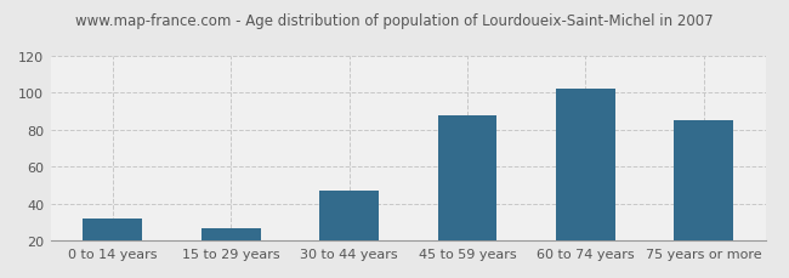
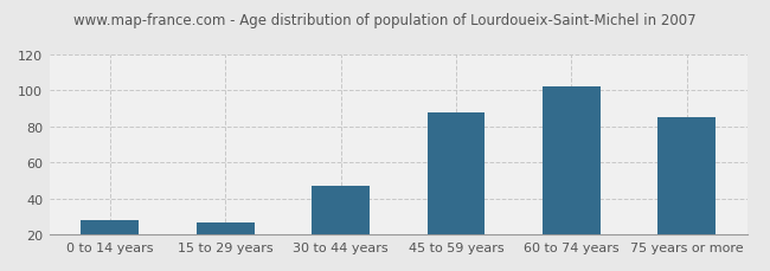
0 to 14 years: 32 -> 28
